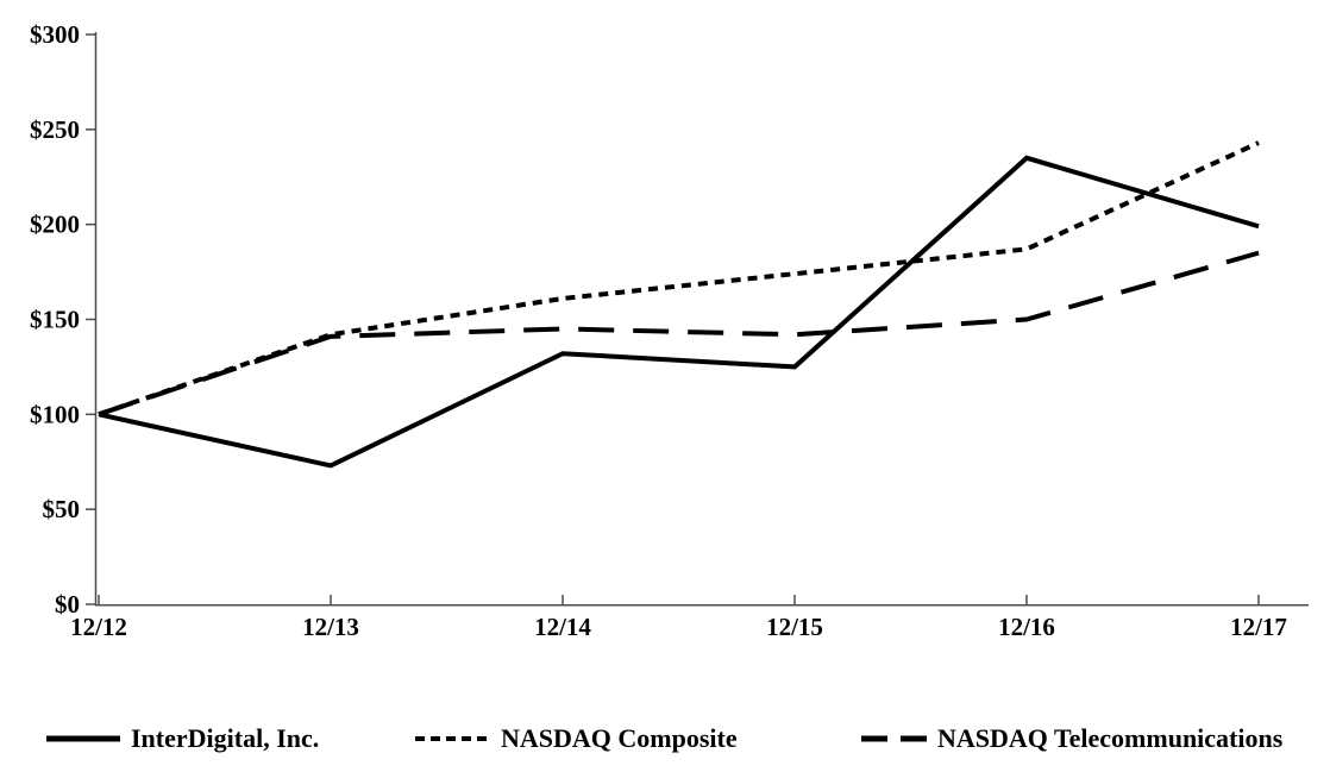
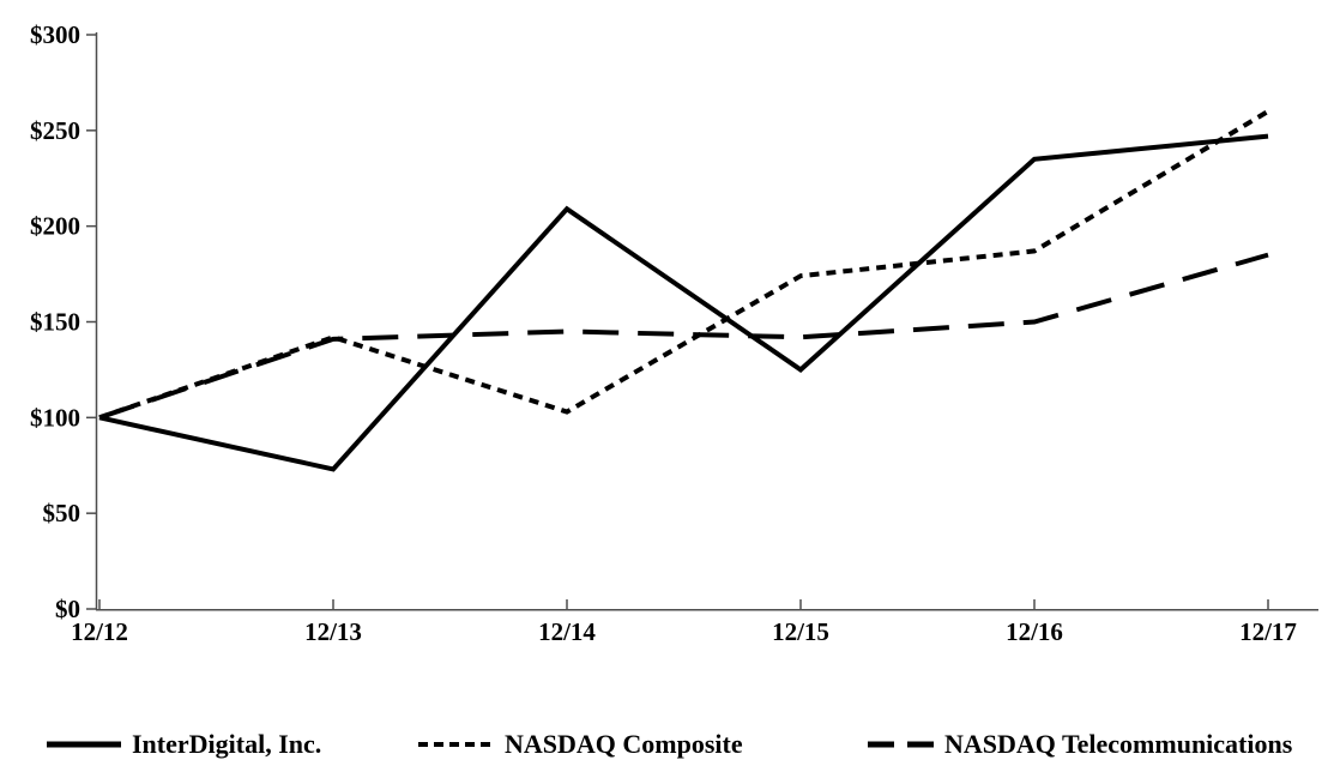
InterDigital, Inc./12/14: $132 -> $209
NASDAQ Composite/12/14: $161 -> $103
InterDigital, Inc./12/17: $199 -> $247
NASDAQ Composite/12/17: $243 -> $260
